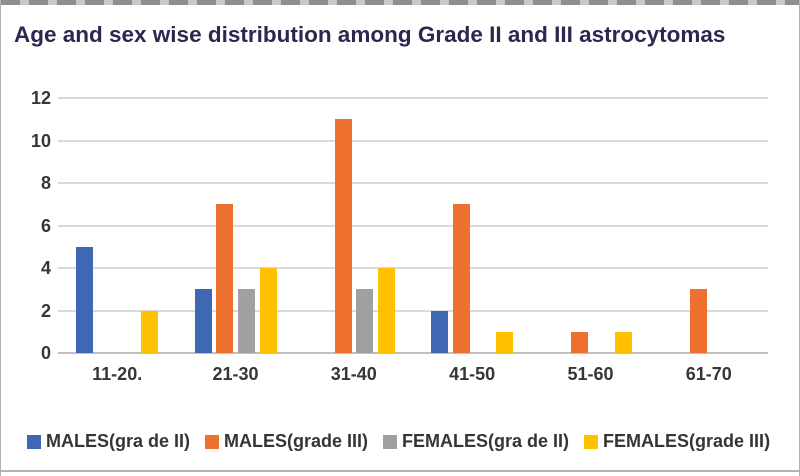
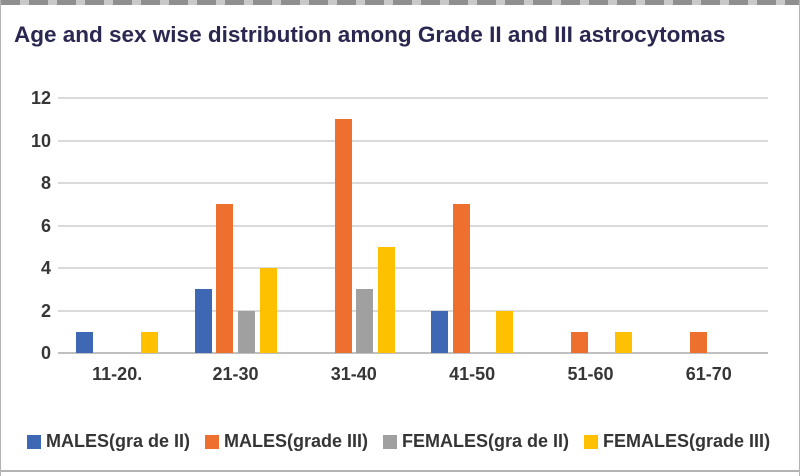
MALES(gra de II)/11-20.: 5 -> 1
FEMALES(grade III)/11-20.: 2 -> 1
FEMALES(gra de II)/21-30: 3 -> 2
FEMALES(grade III)/31-40: 4 -> 5
FEMALES(grade III)/41-50: 1 -> 2
MALES(grade III)/61-70: 3 -> 1
